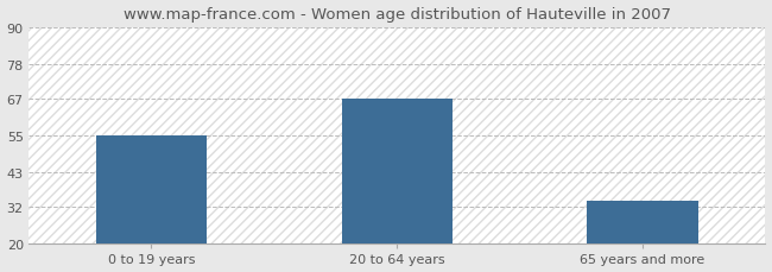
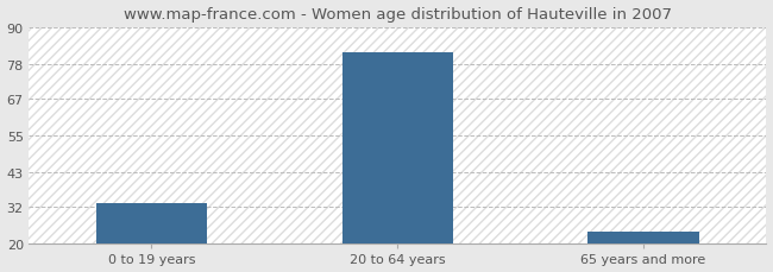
0 to 19 years: 55 -> 33
20 to 64 years: 67 -> 82
65 years and more: 34 -> 24
